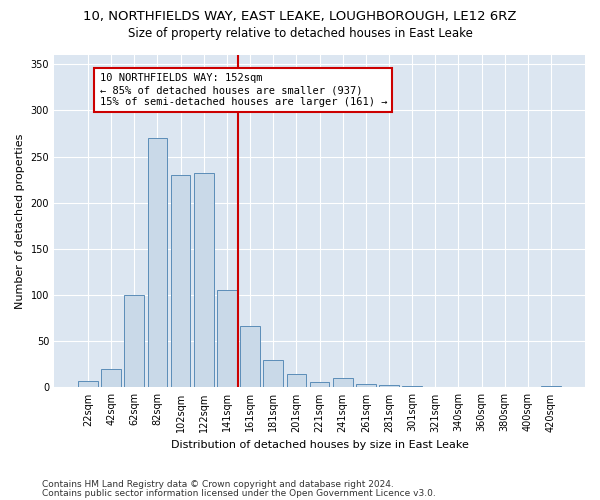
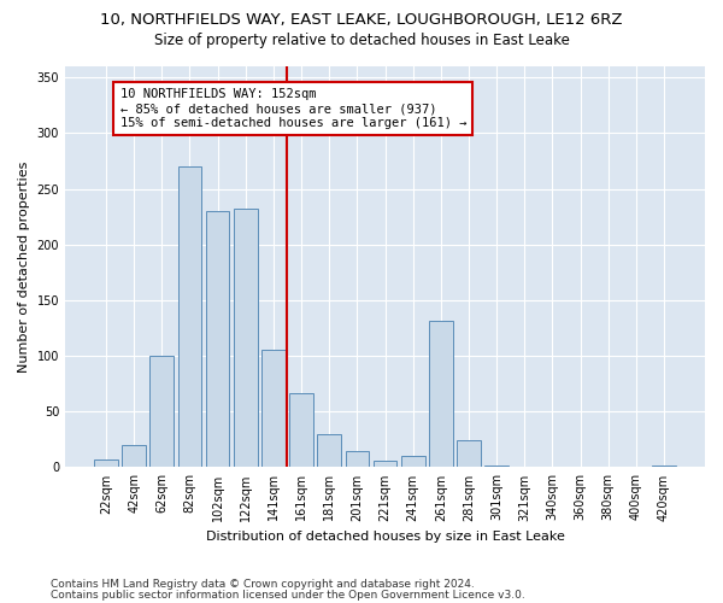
261sqm: 4 -> 132
281sqm: 3 -> 24
